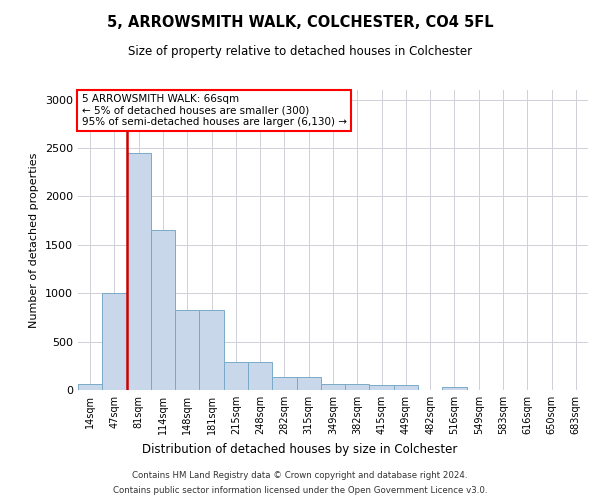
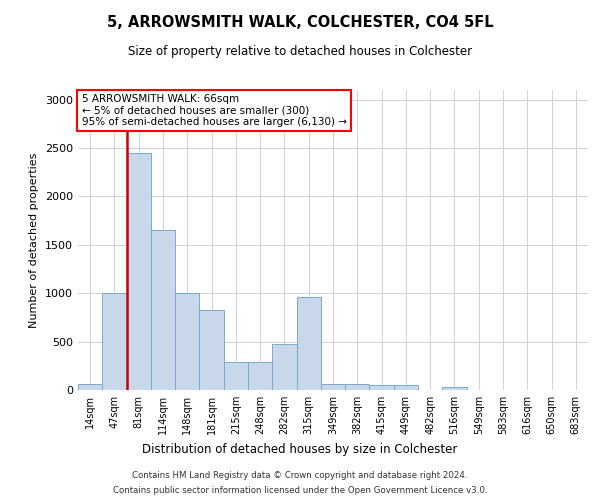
148sqm: 830 -> 1000
282sqm: 130 -> 480
315sqm: 130 -> 960
